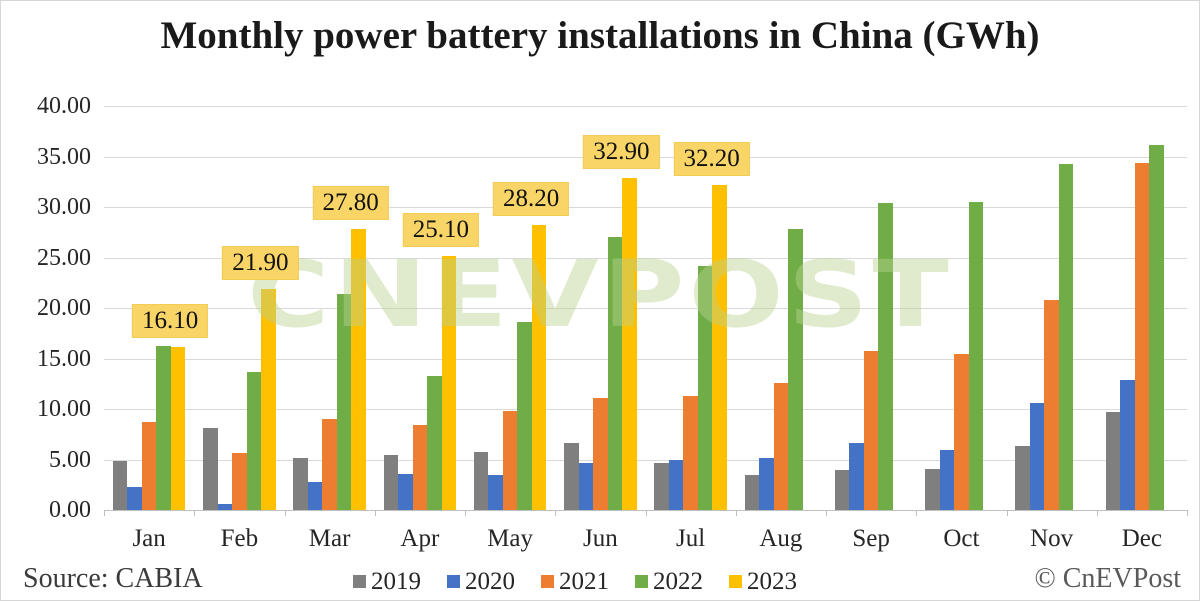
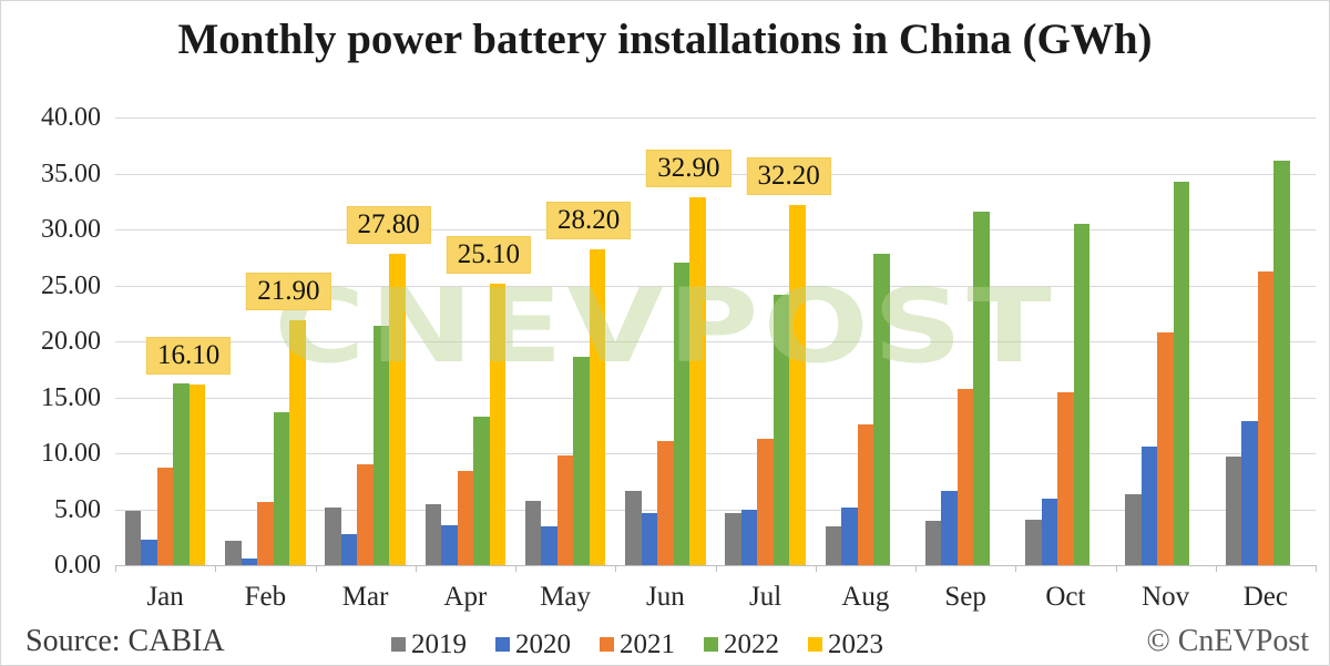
2019/Feb: 8.1 -> 2.2
2022/Sep: 30.4 -> 31.6
2021/Dec: 34.4 -> 26.2
